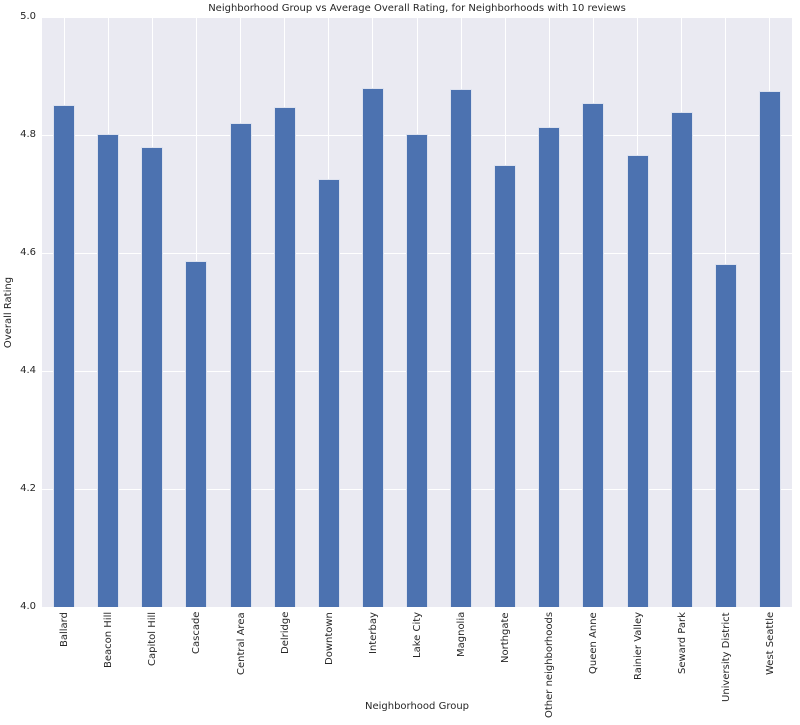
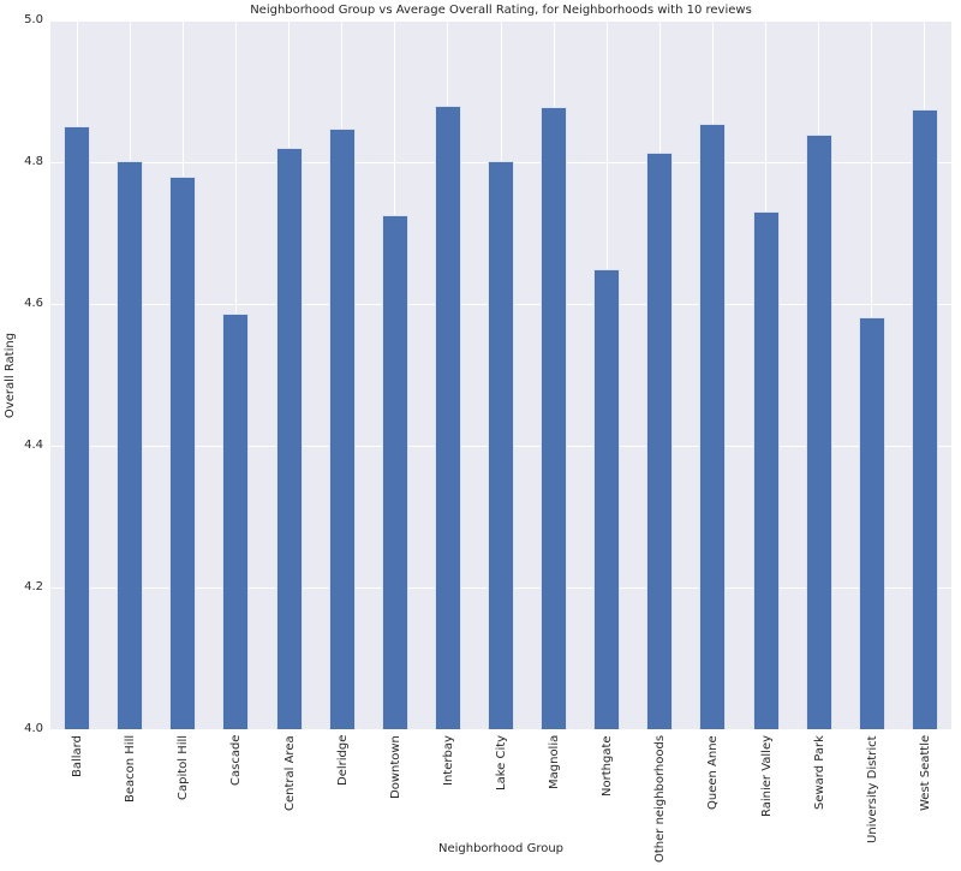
Northgate: 4.75 -> 4.65
Rainier Valley: 4.77 -> 4.73
